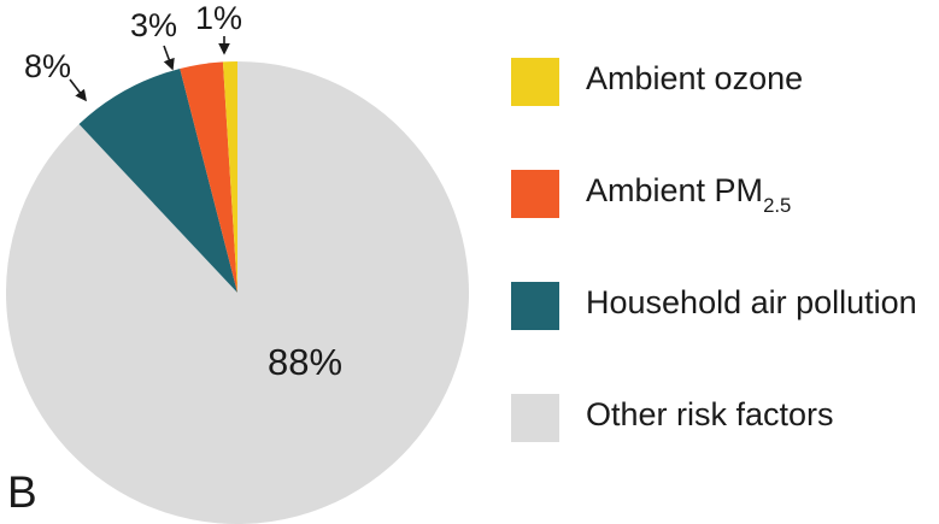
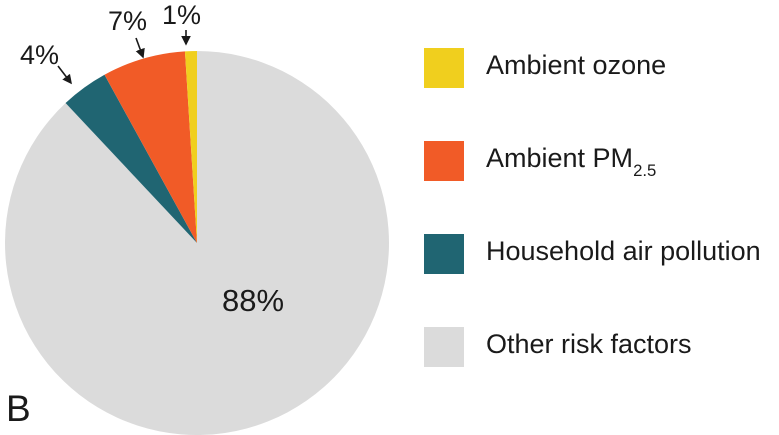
Ambient PM2.5: 3% -> 7%
Household air pollution: 8% -> 4%
